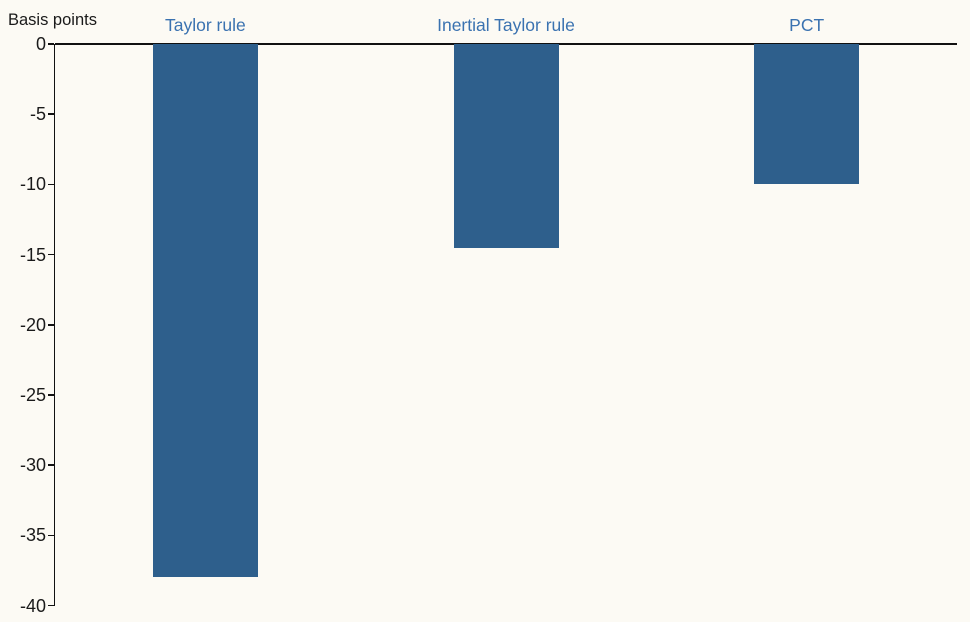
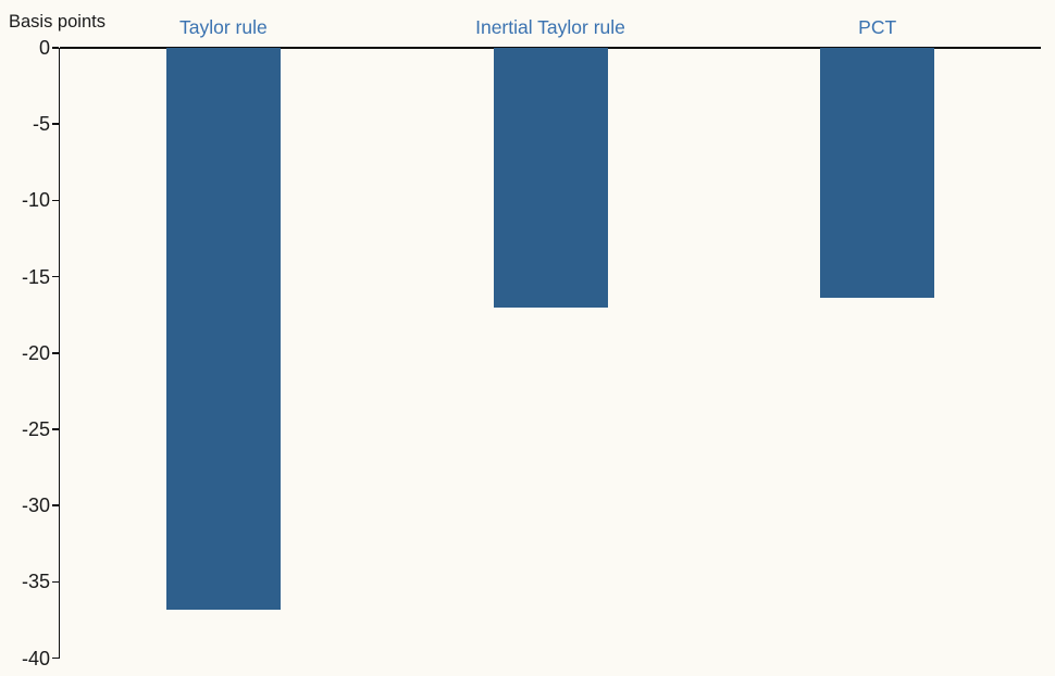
Taylor rule: -38.0 -> -36.8
Inertial Taylor rule: -14.5 -> -17.0
PCT: -10.0 -> -16.4
